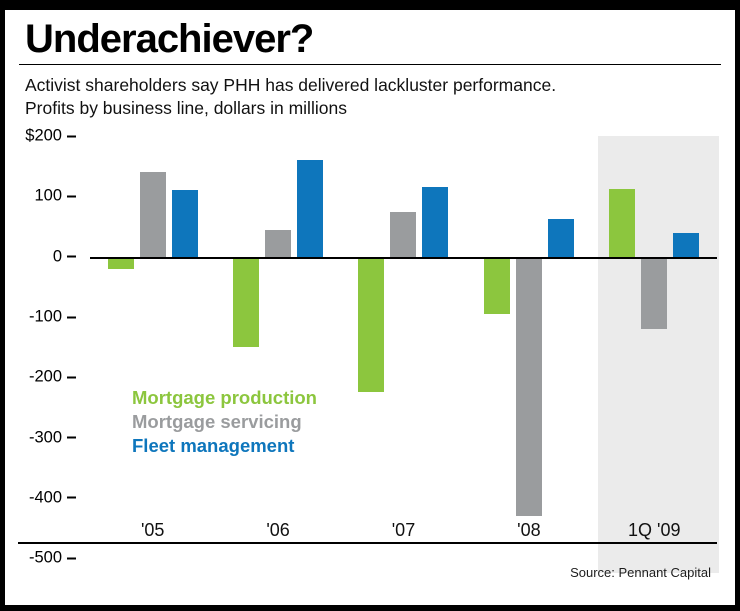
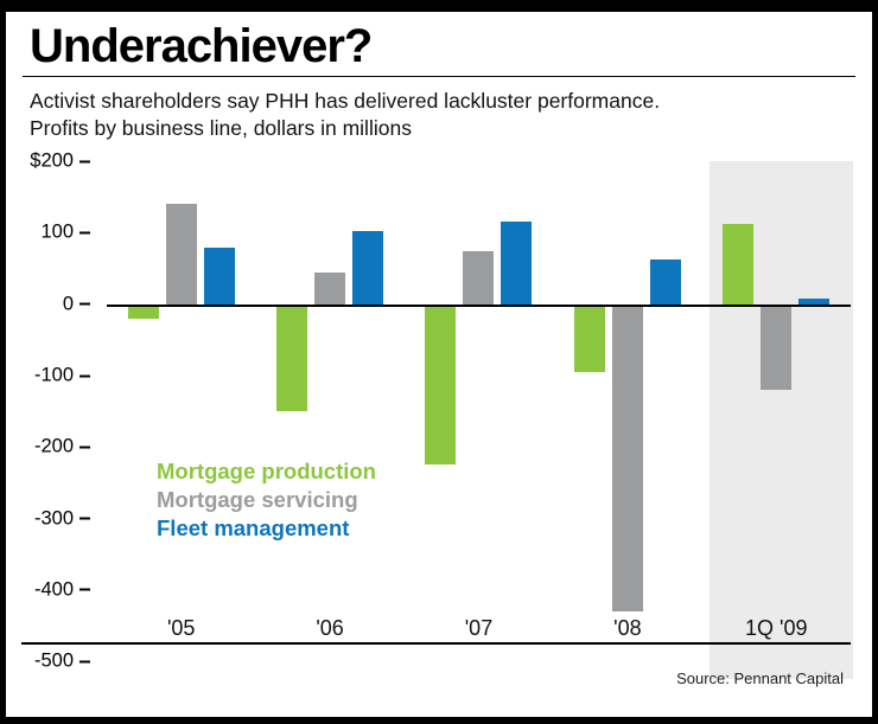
Fleet management/'05: $110 -> $80
Fleet management/'06: $160 -> $100
Fleet management/1Q '09: $40 -> $10
